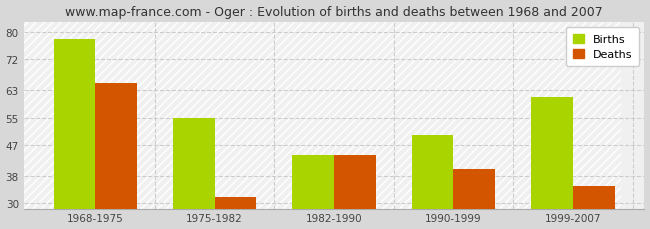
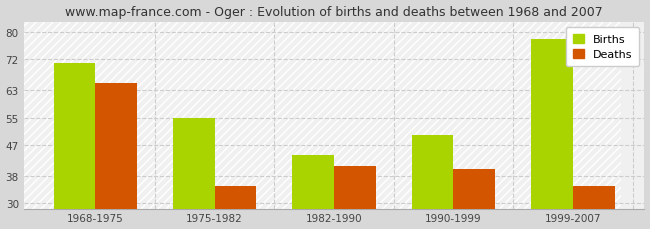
Births/1968-1975: 78 -> 71
Deaths/1975-1982: 32 -> 35
Deaths/1982-1990: 44 -> 41
Births/1999-2007: 61 -> 78
